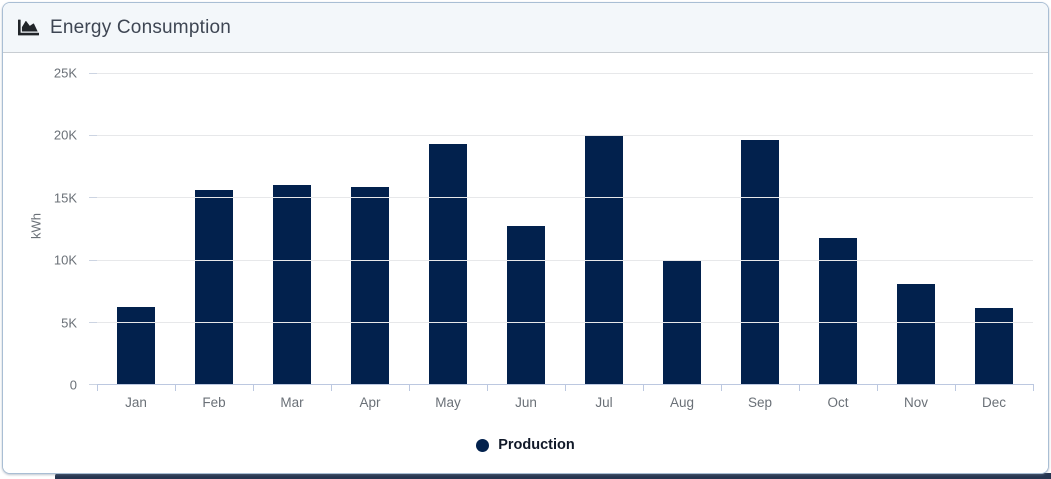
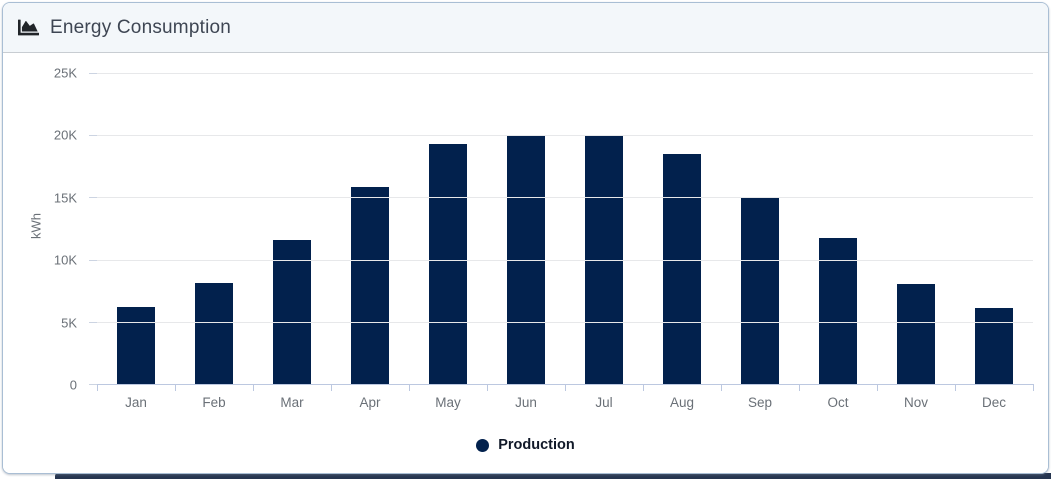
Feb: 15.6K -> 8.1K
Mar: 16.0K -> 11.6K
Jun: 12.7K -> 20.0K
Aug: 10.0K -> 18.5K
Sep: 19.6K -> 15.0K
